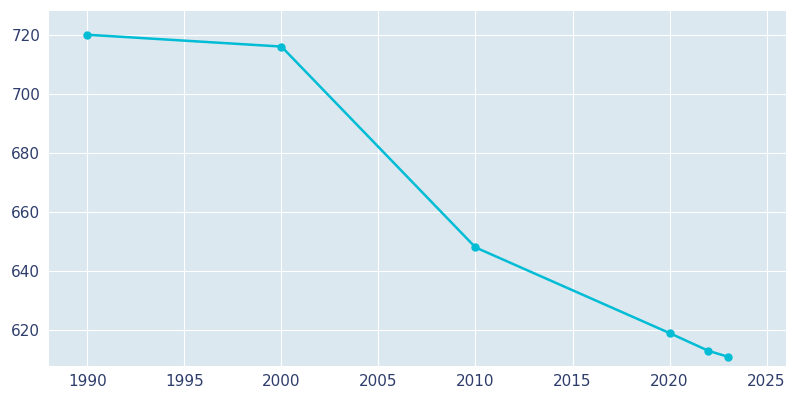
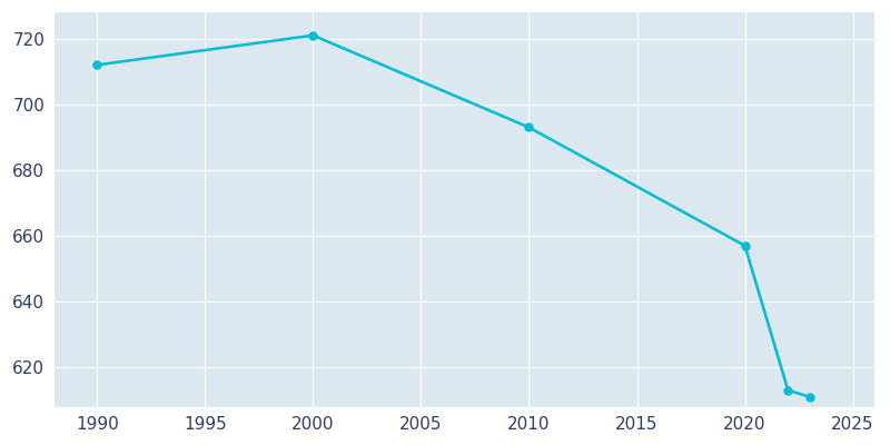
1990: 720 -> 712
2000: 716 -> 721
2010: 648 -> 693
2020: 619 -> 657
